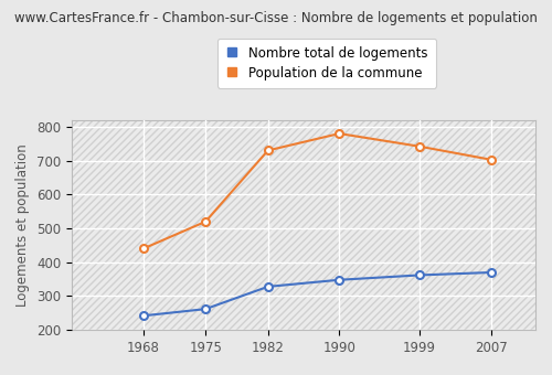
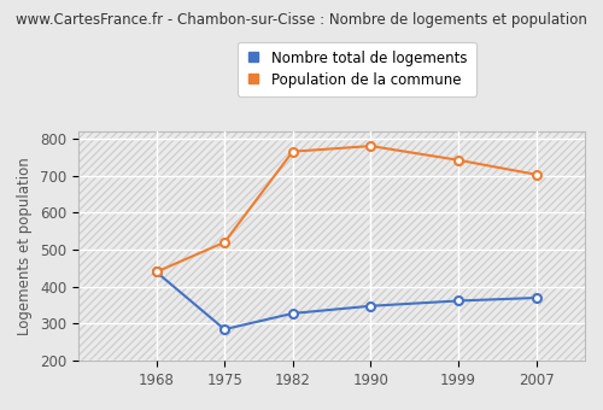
Nombre total de logements/1968: 242 -> 440
Nombre total de logements/1975: 262 -> 285
Population de la commune/1982: 730 -> 765
